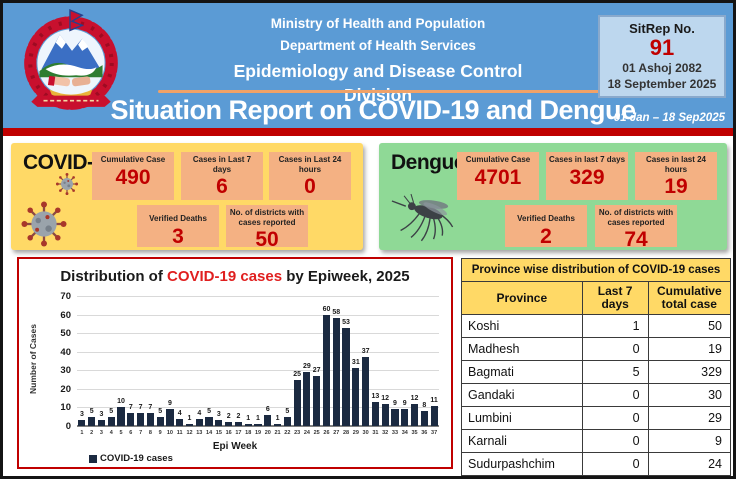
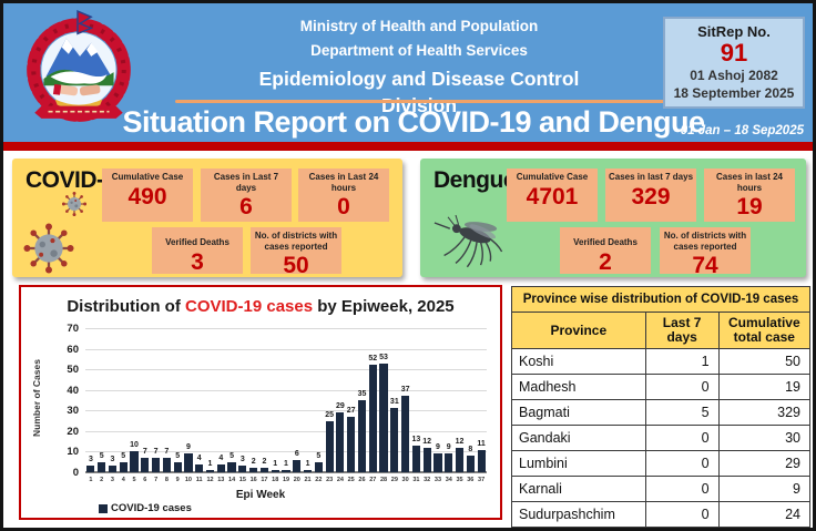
26: 60 -> 35
27: 58 -> 52
